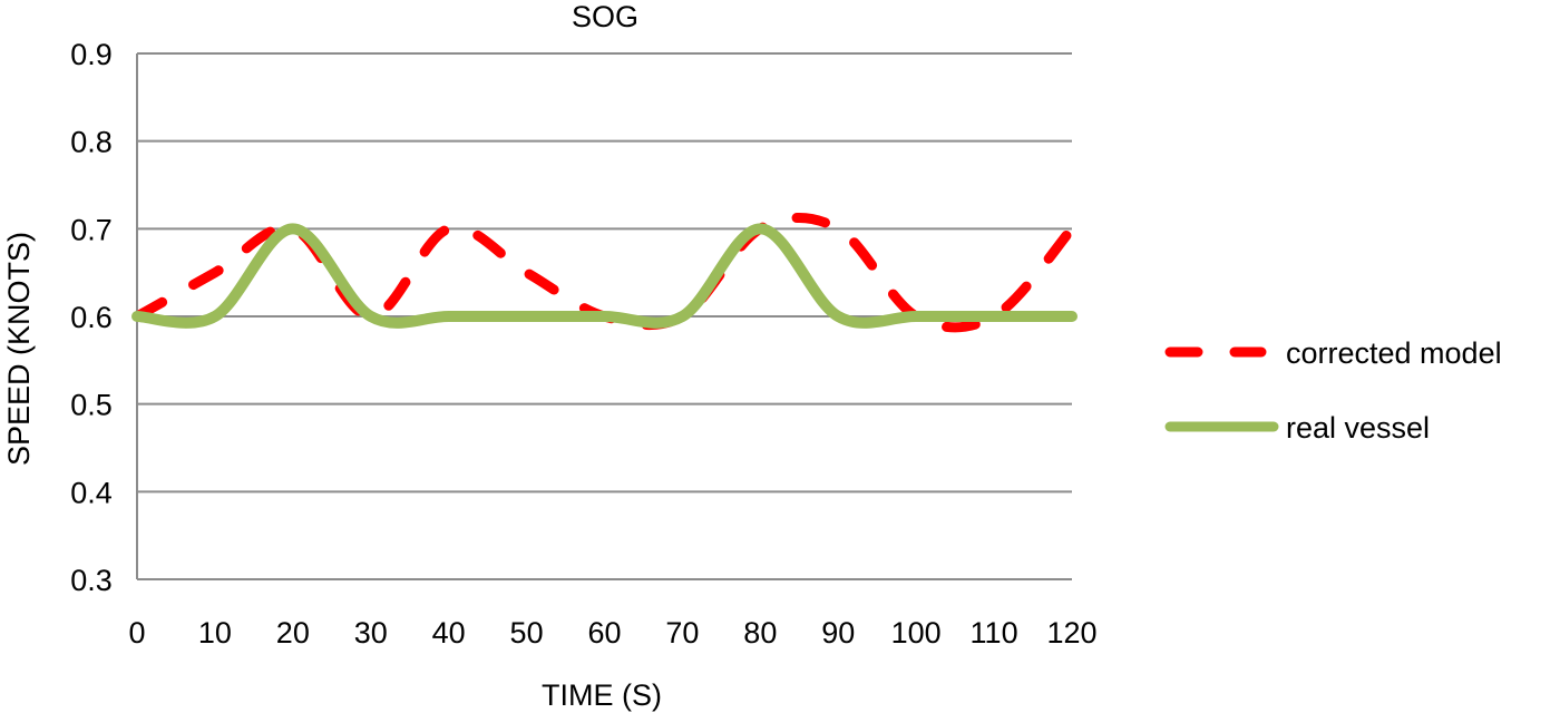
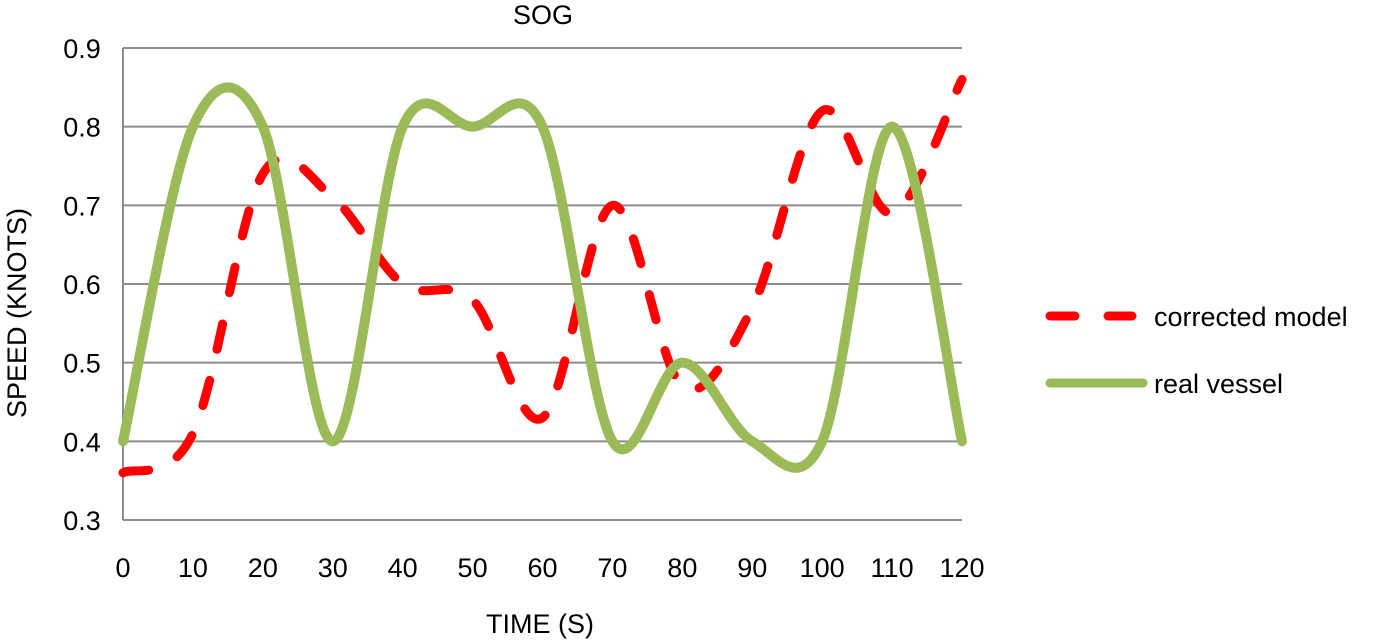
corrected model/0: 0.60 -> 0.36
real vessel/0: 0.6 -> 0.4
corrected model/10: 0.65 -> 0.41
real vessel/10: 0.6 -> 0.8
corrected model/20: 0.70 -> 0.74
real vessel/20: 0.7 -> 0.8
corrected model/30: 0.60 -> 0.71
real vessel/30: 0.6 -> 0.4
corrected model/40: 0.70 -> 0.60
real vessel/40: 0.6 -> 0.8
corrected model/50: 0.65 -> 0.58
real vessel/50: 0.6 -> 0.8
corrected model/60: 0.60 -> 0.43
real vessel/60: 0.6 -> 0.8
corrected model/70: 0.60 -> 0.70
real vessel/70: 0.6 -> 0.4
corrected model/80: 0.70 -> 0.47
real vessel/80: 0.7 -> 0.5
corrected model/90: 0.70 -> 0.57
real vessel/90: 0.6 -> 0.4
corrected model/100: 0.60 -> 0.82
real vessel/100: 0.6 -> 0.4
corrected model/110: 0.60 -> 0.69
real vessel/110: 0.6 -> 0.8
corrected model/120: 0.70 -> 0.86
real vessel/120: 0.6 -> 0.4
